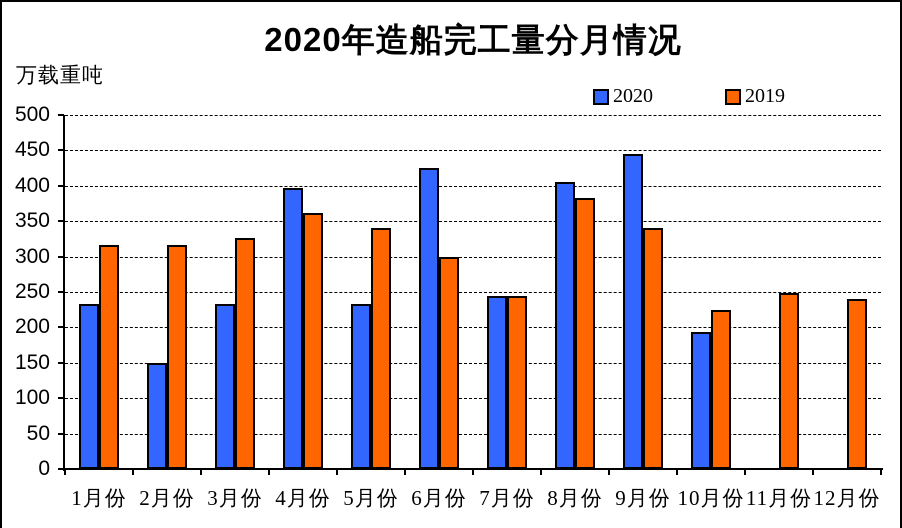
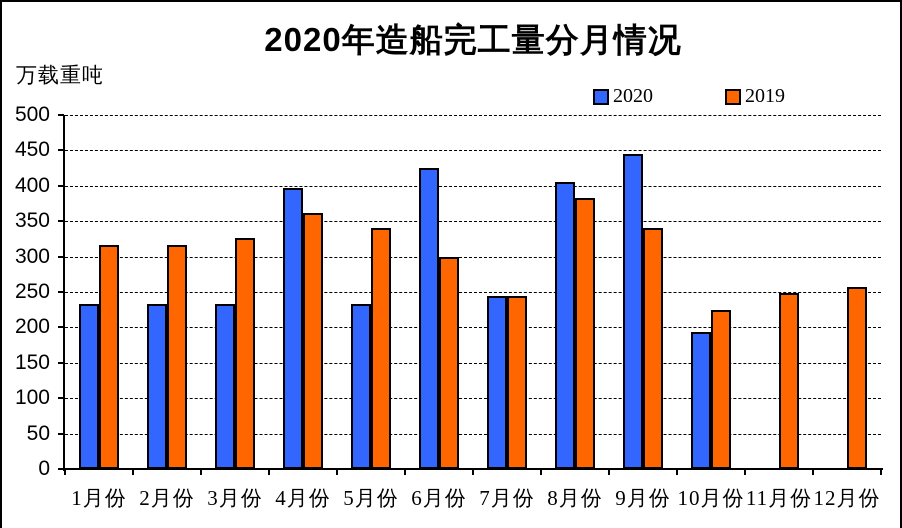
2020/2月份: 150 -> 230
2019/12月份: 240 -> 260
